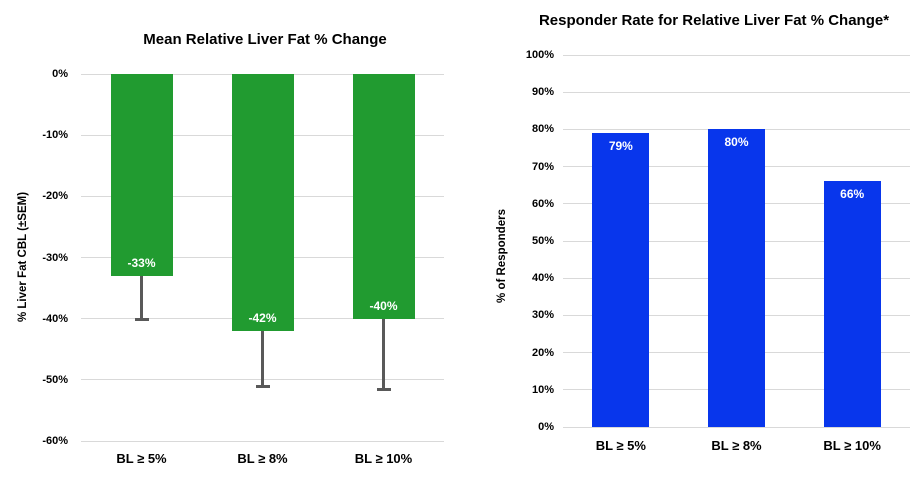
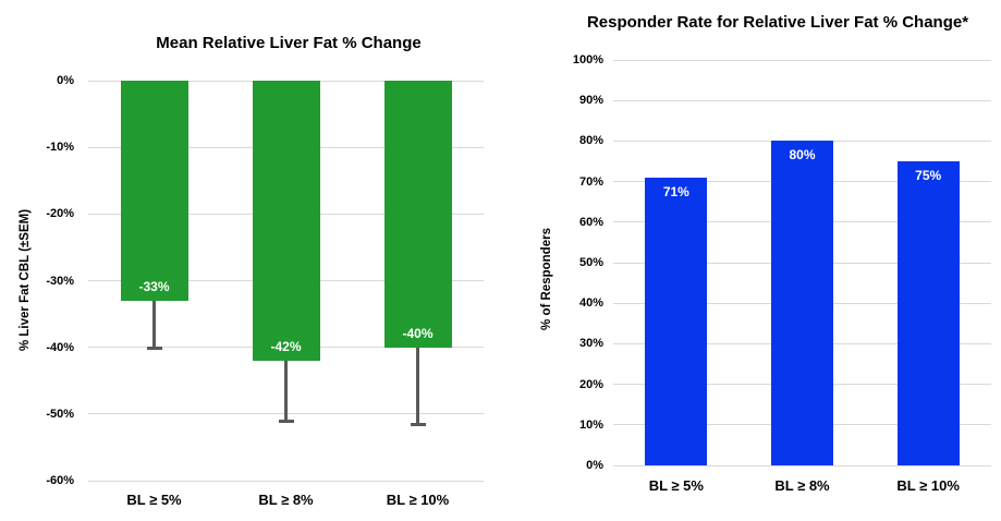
Responder Rate for Relative Liver Fat % Change*/BL ≥ 5%: 79% -> 71%
Responder Rate for Relative Liver Fat % Change*/BL ≥ 10%: 66% -> 75%
